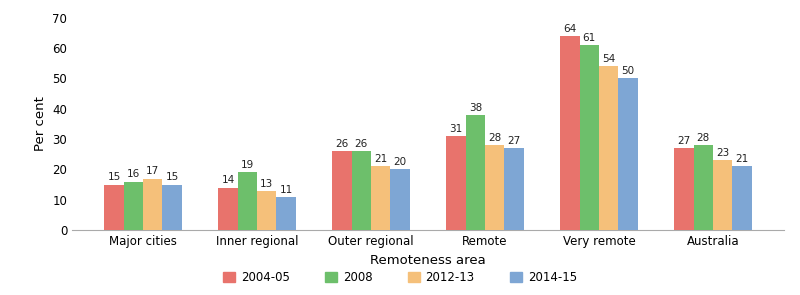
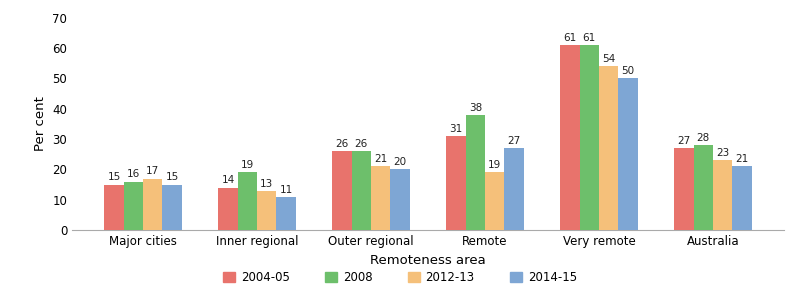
2012-13/Remote: 28 -> 19
2004-05/Very remote: 64 -> 61
